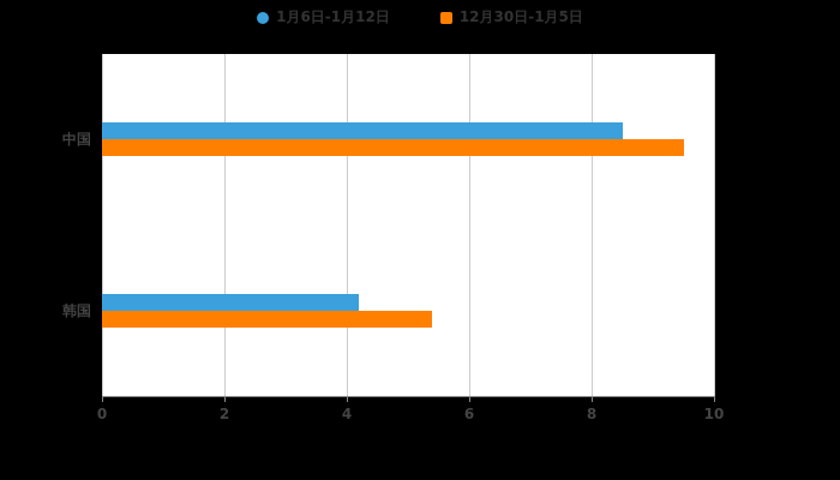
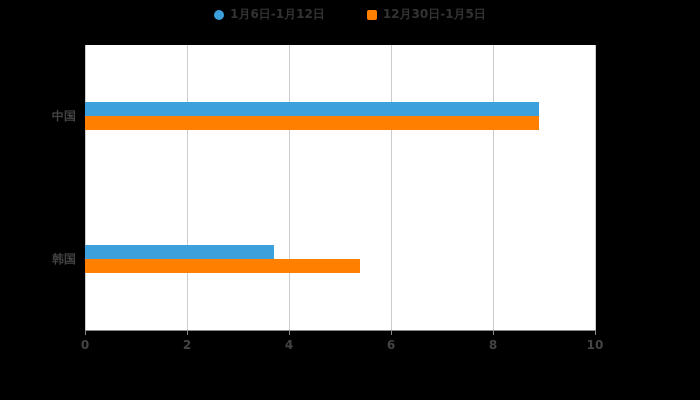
1月6日-1月12日/中国: 8.5 -> 8.9
12月30日-1月5日/中国: 9.5 -> 8.9
1月6日-1月12日/韩国: 4.2 -> 3.7
